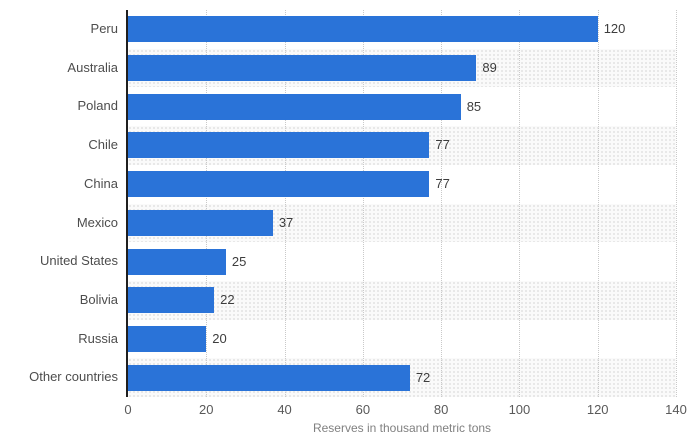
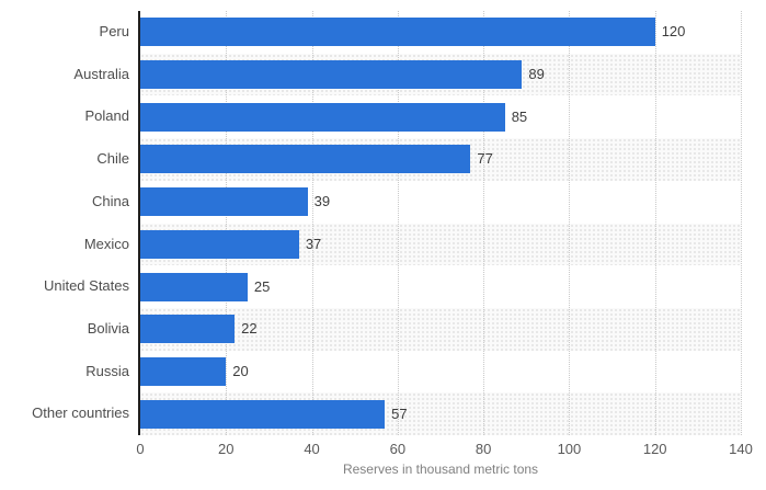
China: 77 -> 39
Other countries: 72 -> 57
